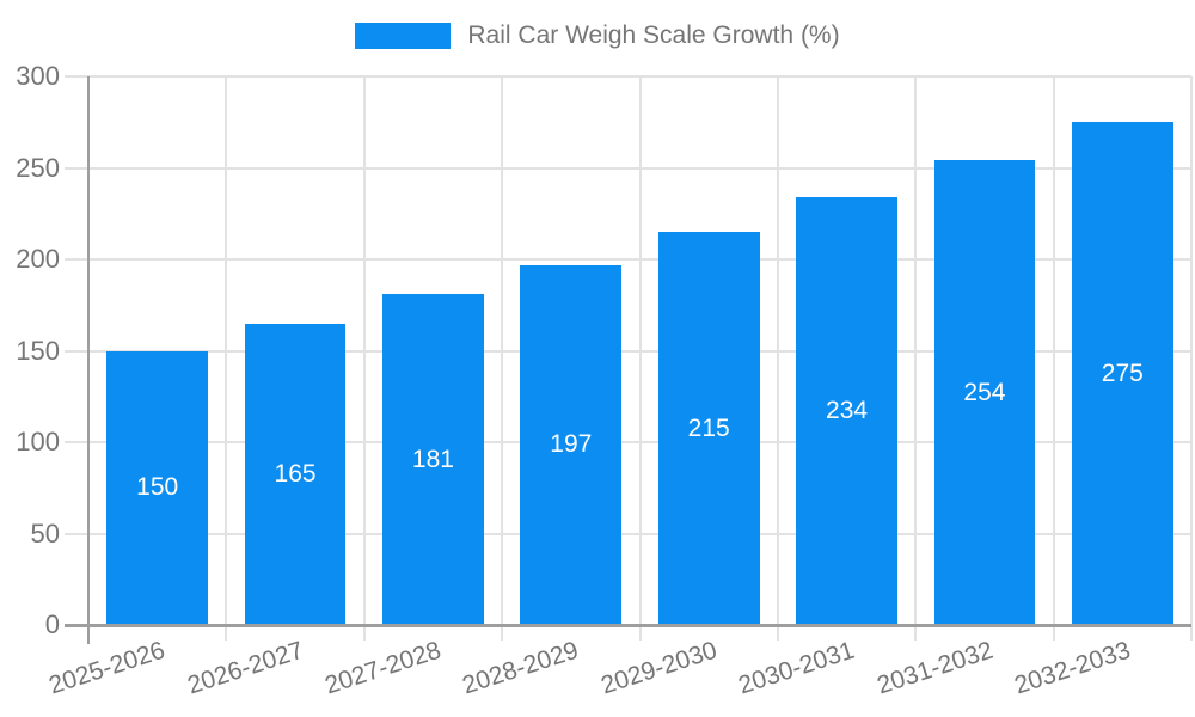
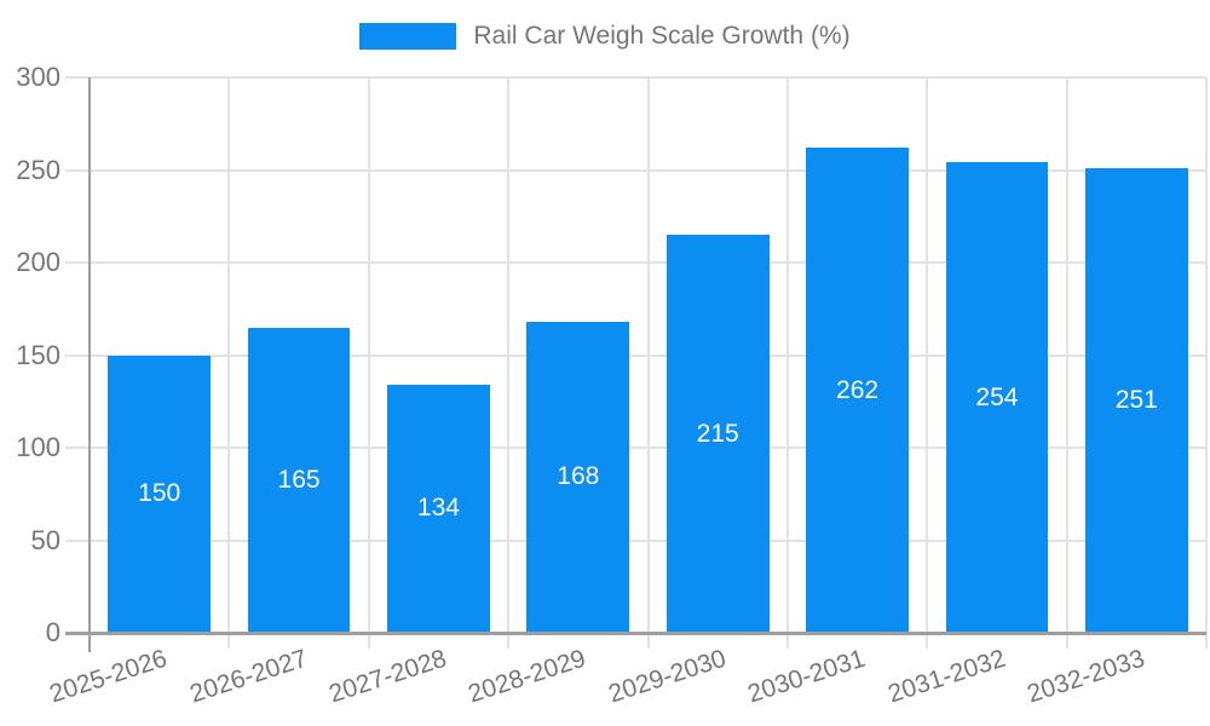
2027-2028: 181 -> 134
2028-2029: 197 -> 168
2030-2031: 234 -> 262
2032-2033: 275 -> 251
